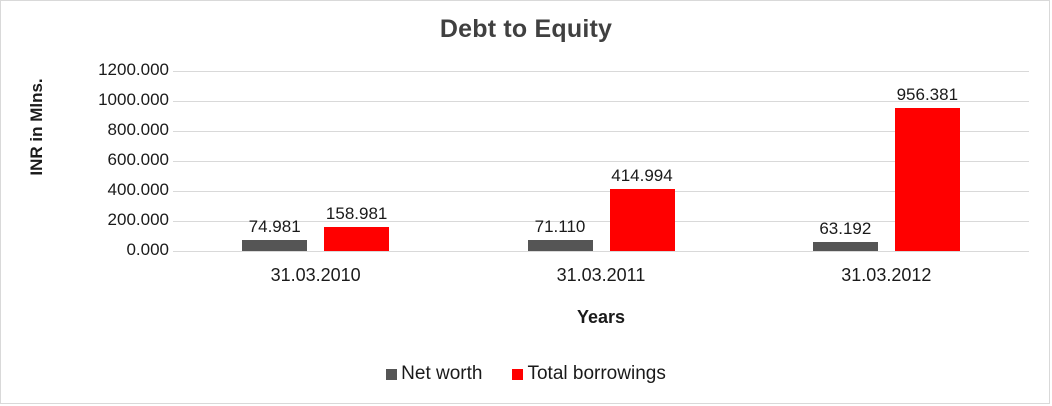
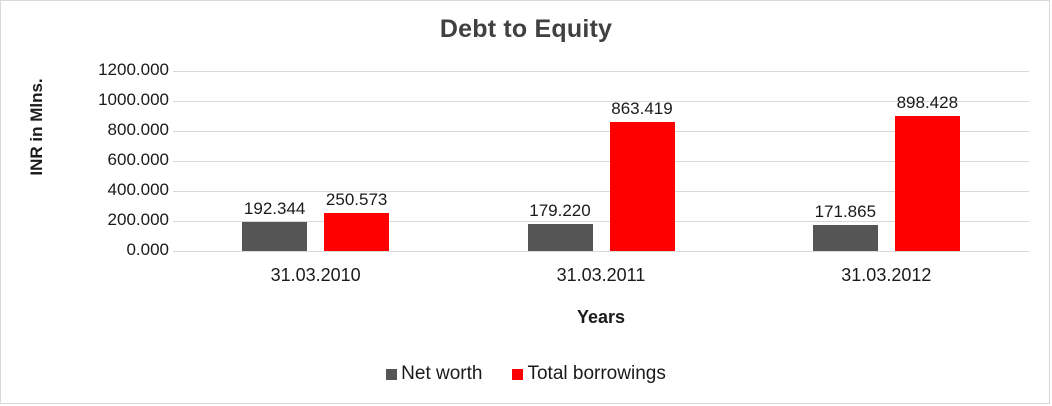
Net worth/31.03.2010: 74.981 -> 192.344
Total borrowings/31.03.2010: 158.981 -> 250.573
Net worth/31.03.2011: 71.110 -> 179.220
Total borrowings/31.03.2011: 414.994 -> 863.419
Net worth/31.03.2012: 63.192 -> 171.865
Total borrowings/31.03.2012: 956.381 -> 898.428
